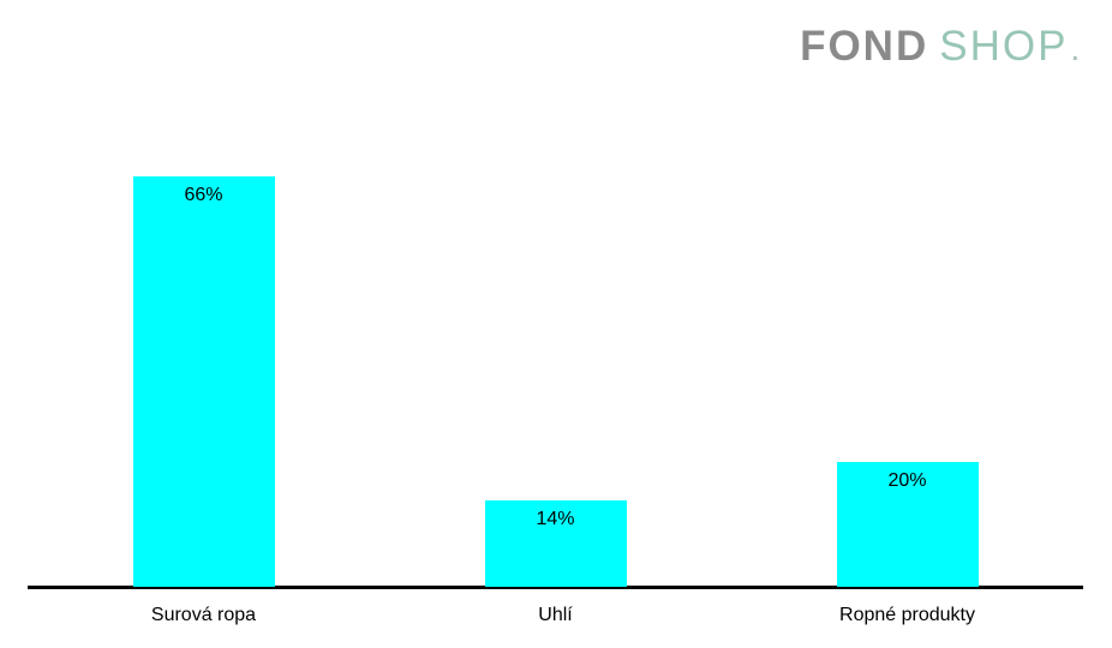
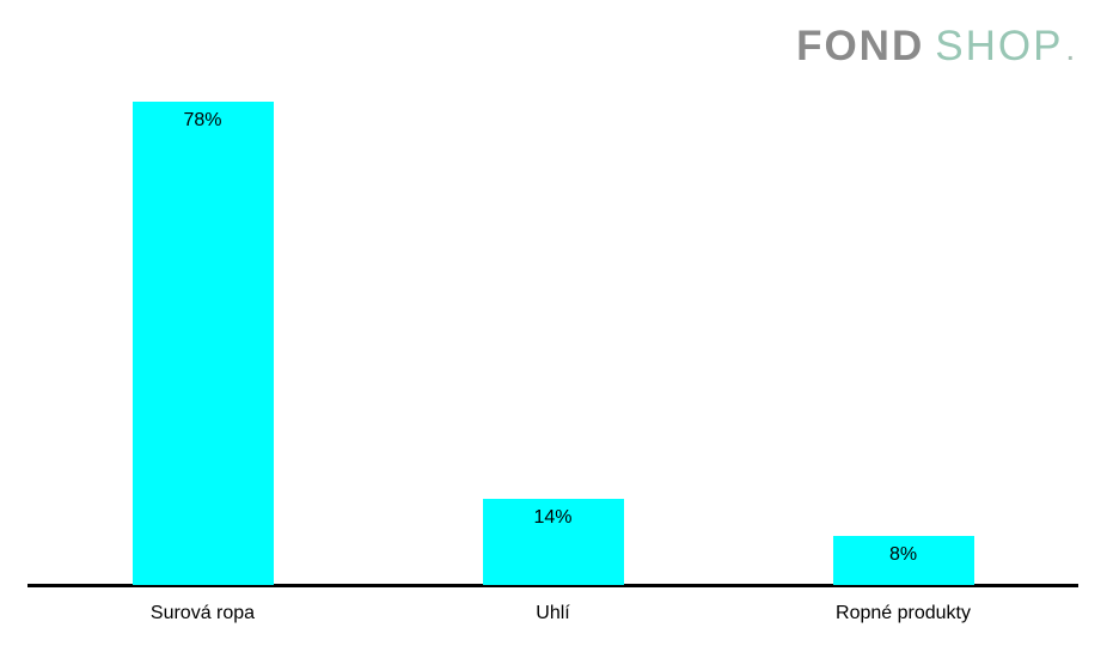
Surová ropa: 66% -> 78%
Ropné produkty: 20% -> 8%
